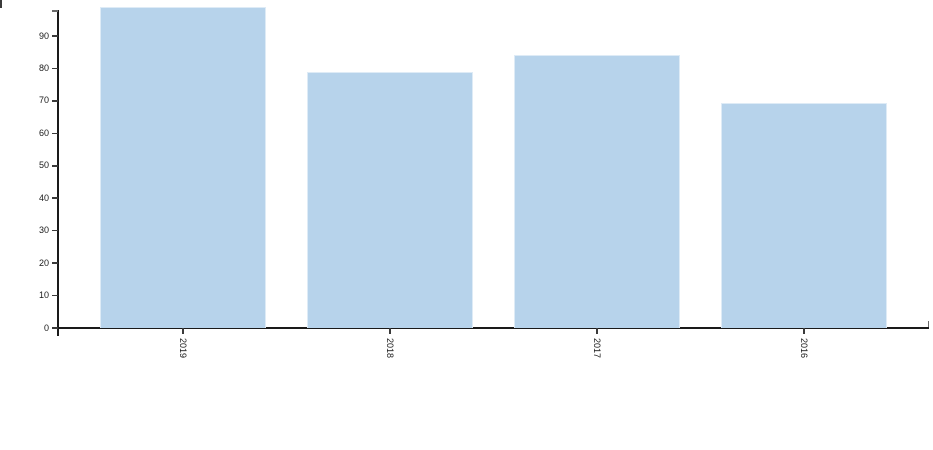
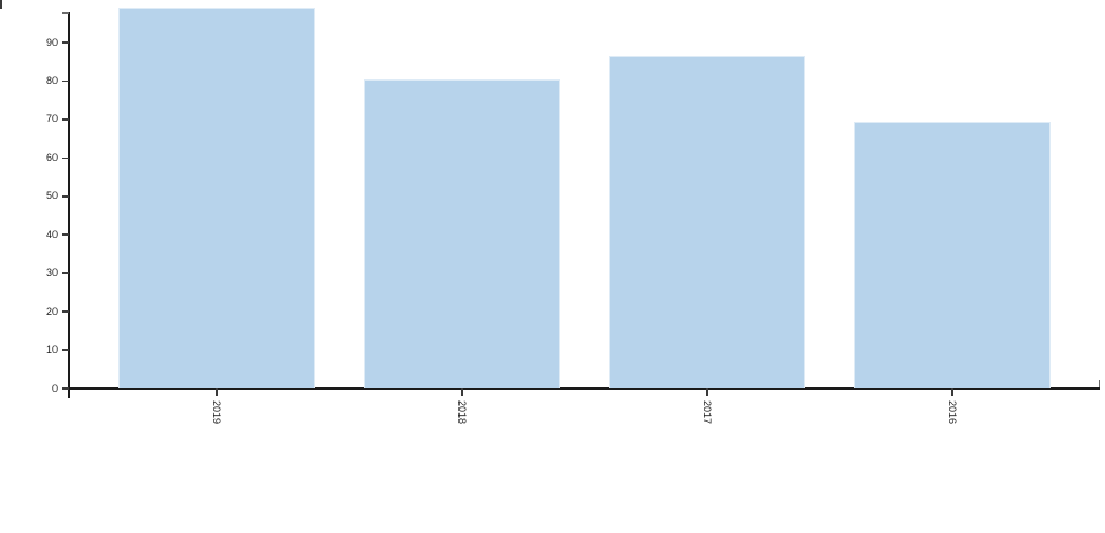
2018: 79 -> 80
2017: 84 -> 86
